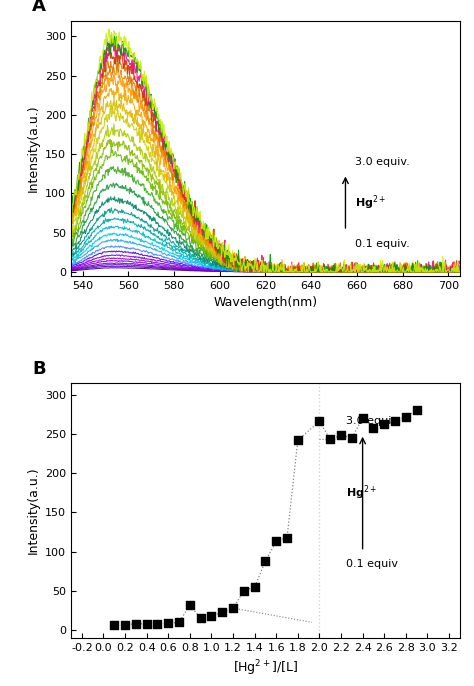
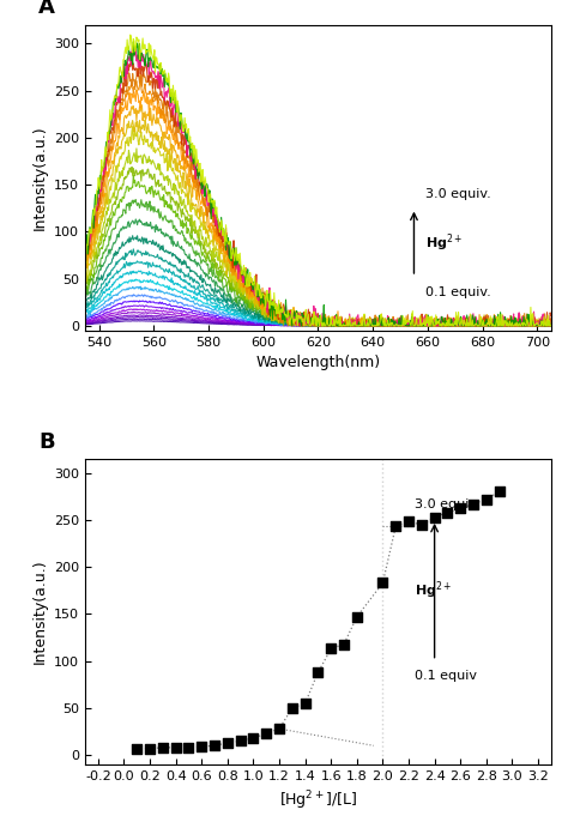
0.8: 32 -> 13
1.8: 242 -> 147
2.0: 266 -> 183
2.4: 270 -> 253
